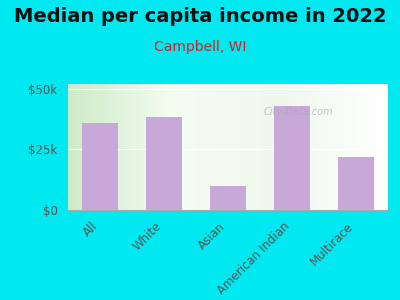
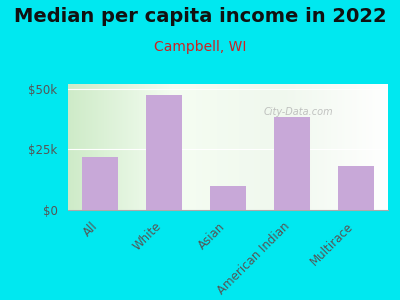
All: $36.0k -> $22.0k
White: $38.5k -> $47.5k
American Indian: $43.0k -> $38.5k
Multirace: $22.0k -> $18.0k
